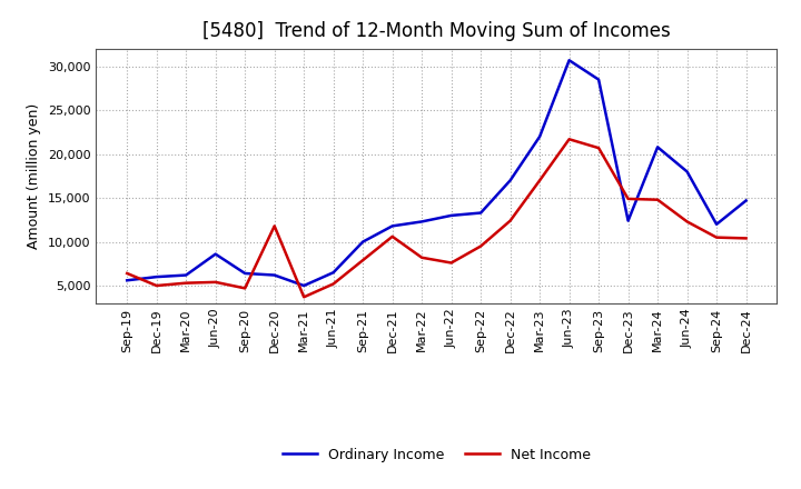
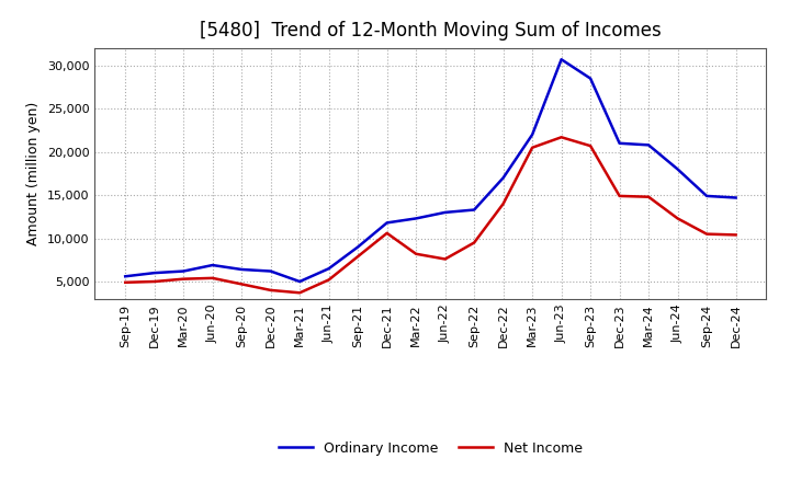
Net Income/Sep-19: 6,400 -> 4,900
Ordinary Income/Jun-20: 8,600 -> 6,900
Net Income/Dec-20: 11,800 -> 4,000
Ordinary Income/Sep-21: 10,000 -> 9,000
Net Income/Dec-22: 12,400 -> 14,000
Net Income/Mar-23: 17,000 -> 20,500
Ordinary Income/Dec-23: 12,400 -> 21,000
Ordinary Income/Sep-24: 12,000 -> 14,900
